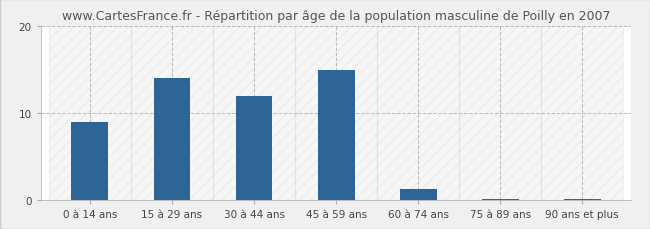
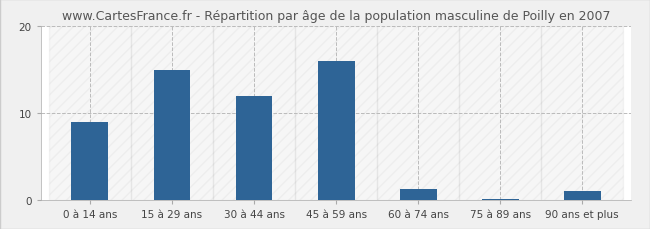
15 à 29 ans: 14.0 -> 15.0
45 à 59 ans: 15.0 -> 16.0
90 ans et plus: 0.1 -> 1.0
